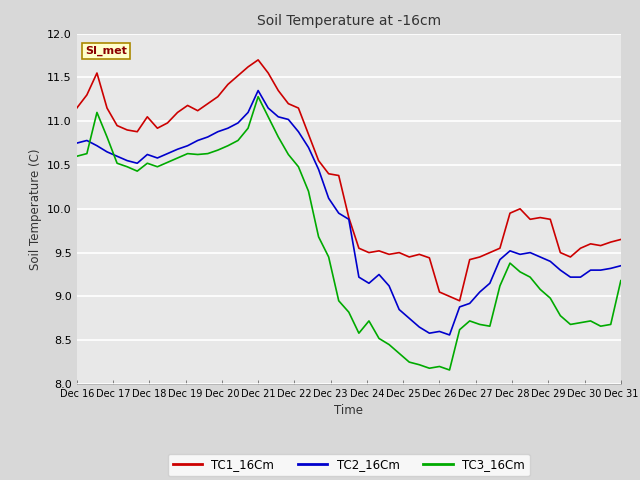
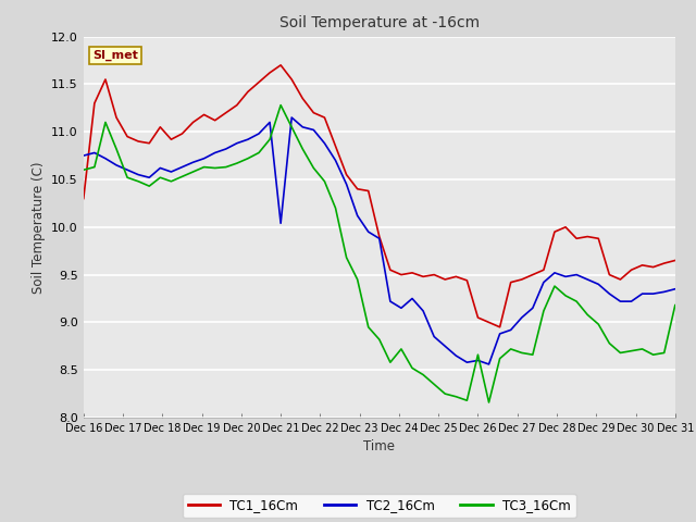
TC1_16Cm/Dec 16: 11.15 -> 10.30
TC2_16Cm/Dec 21: 11.35 -> 10.04
TC3_16Cm/Dec 26: 8.20 -> 8.66
